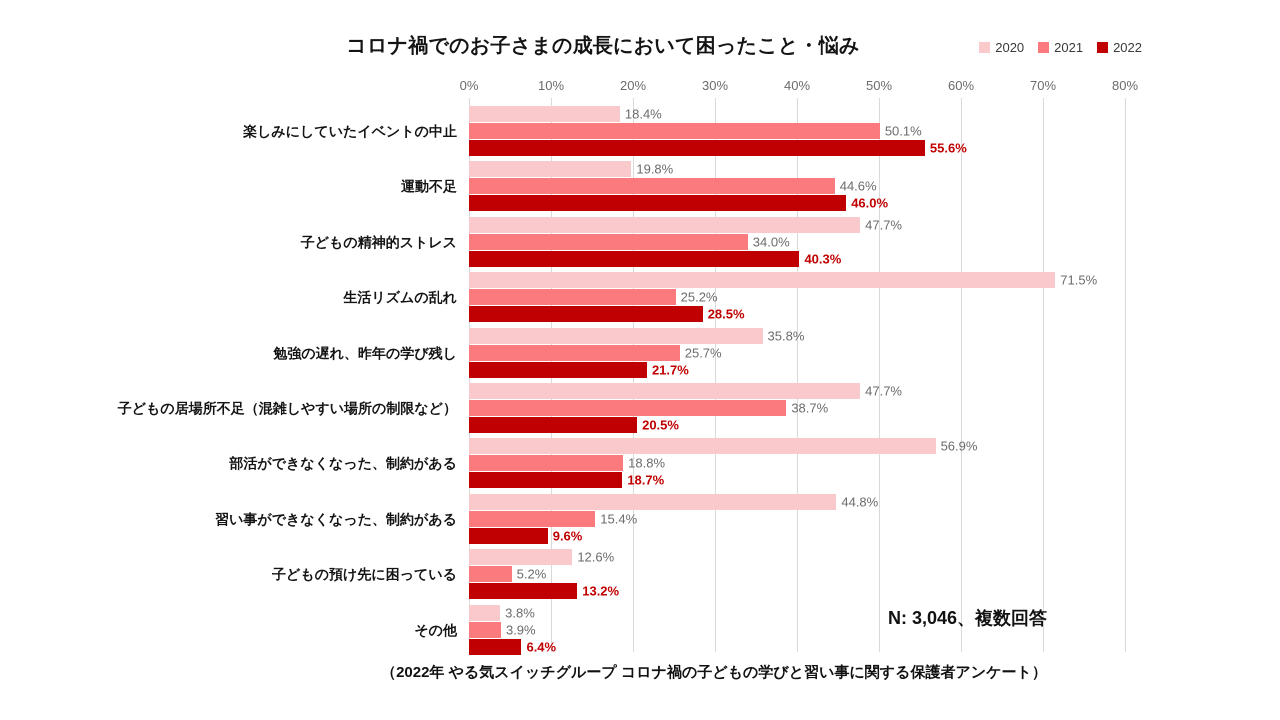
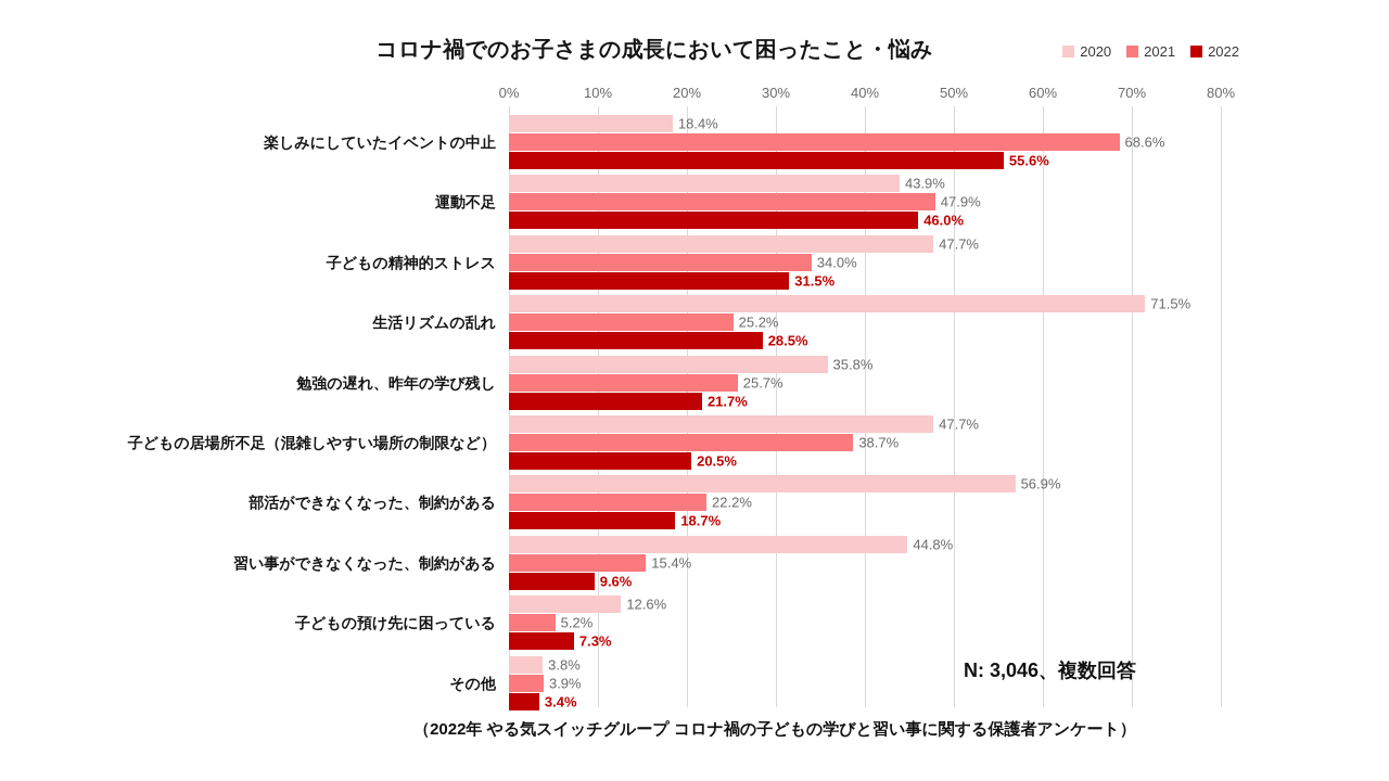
2021/楽しみにしていたイベントの中止: 50.1% -> 68.6%
2020/運動不足: 19.8% -> 43.9%
2021/運動不足: 44.6% -> 47.9%
2022/子どもの精神的ストレス: 40.3% -> 31.5%
2021/部活ができなくなった、制約がある: 18.8% -> 22.2%
2022/子どもの預け先に困っている: 13.2% -> 7.3%
2022/その他: 6.4% -> 3.4%
